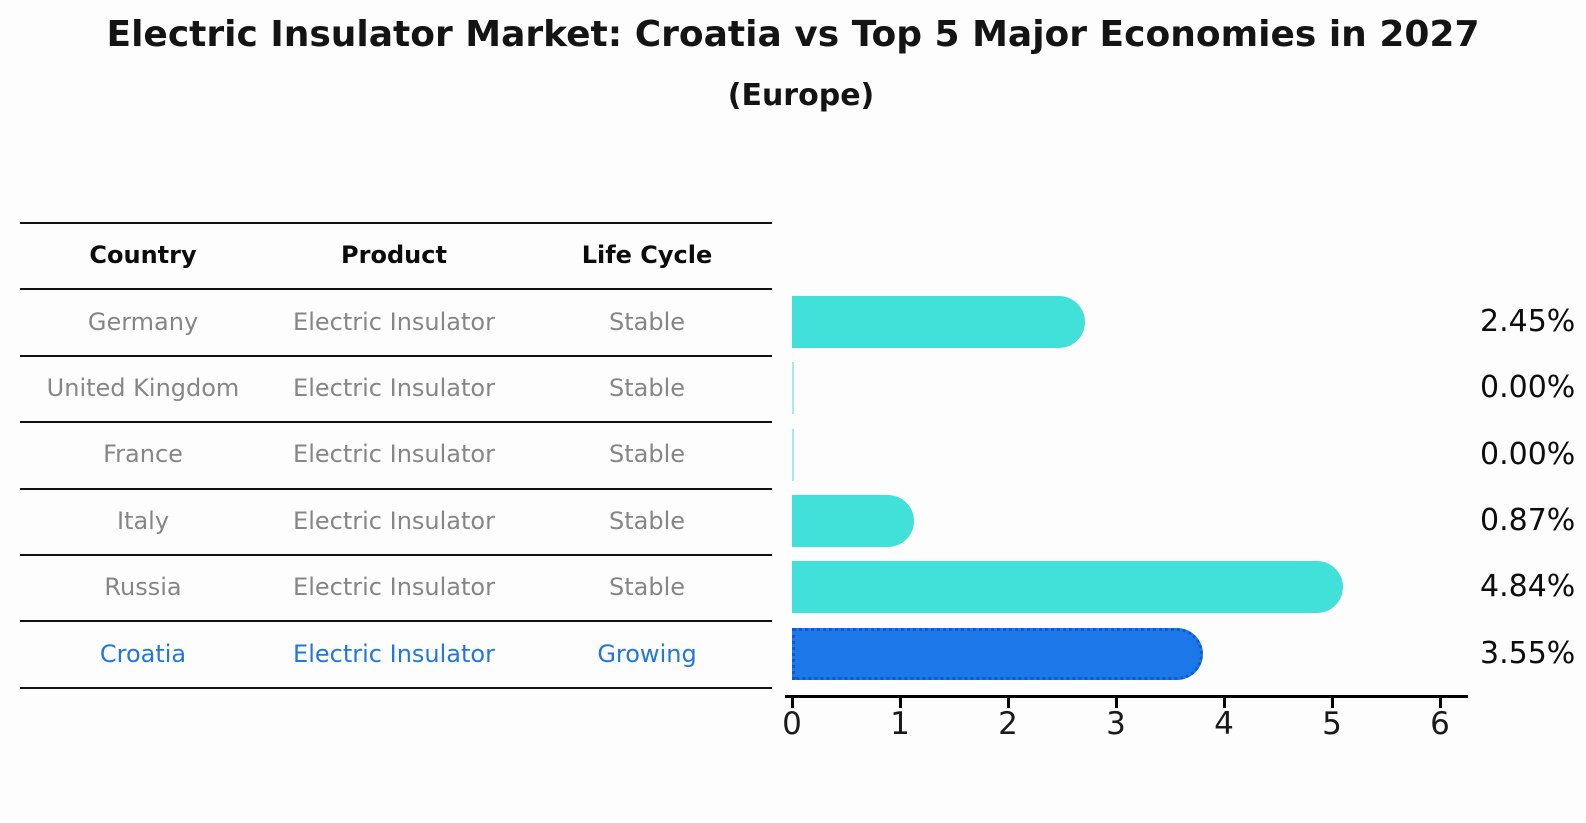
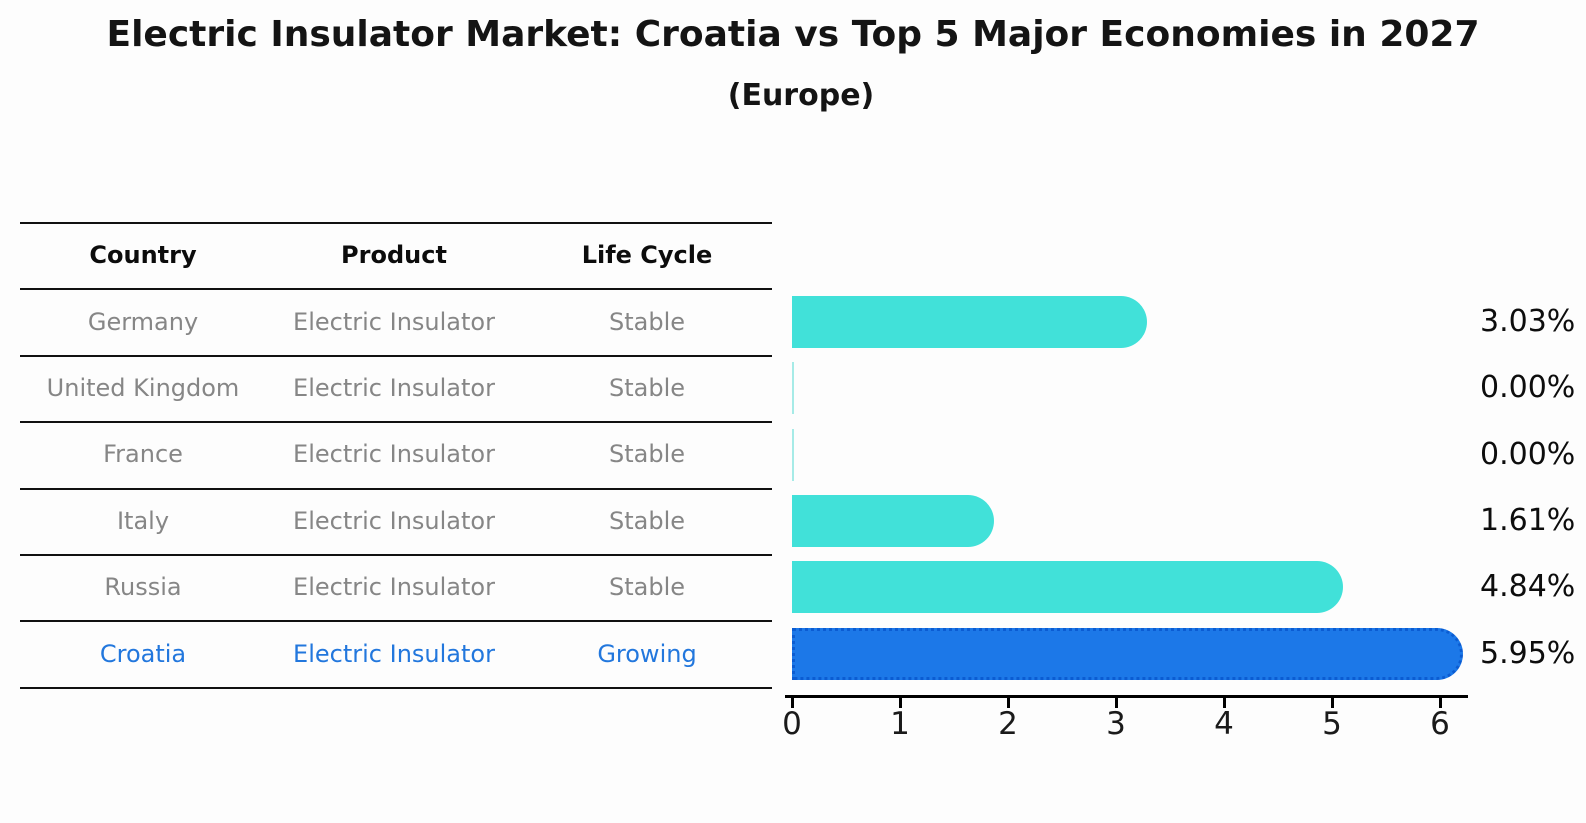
Germany: 2.45% -> 3.03%
Italy: 0.87% -> 1.61%
Croatia: 3.55% -> 5.95%
